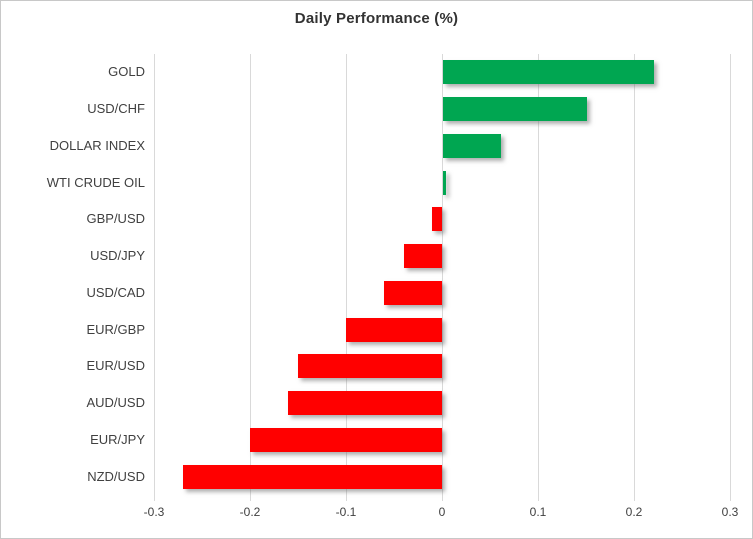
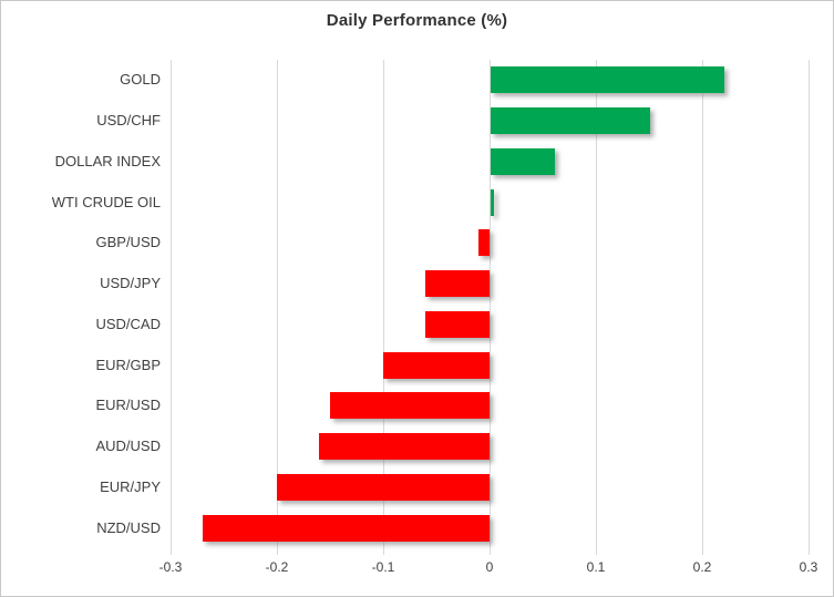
USD/JPY: -0.04 -> -0.06
